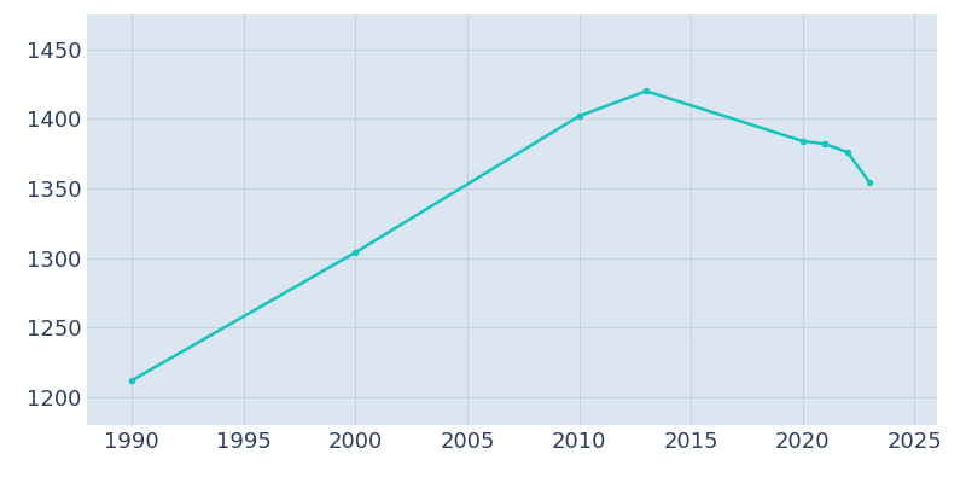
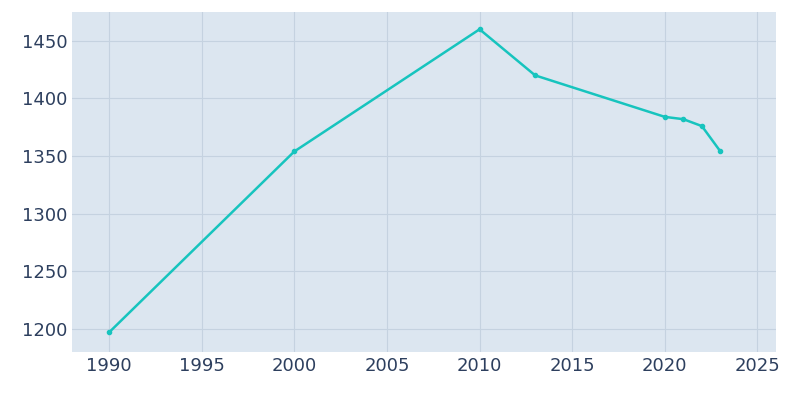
1990: 1212 -> 1197
2000: 1304 -> 1354
2010: 1402 -> 1460
